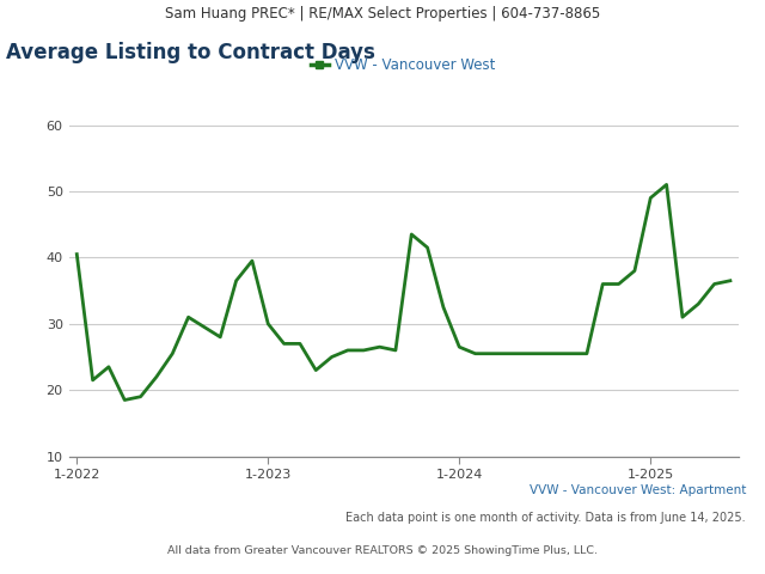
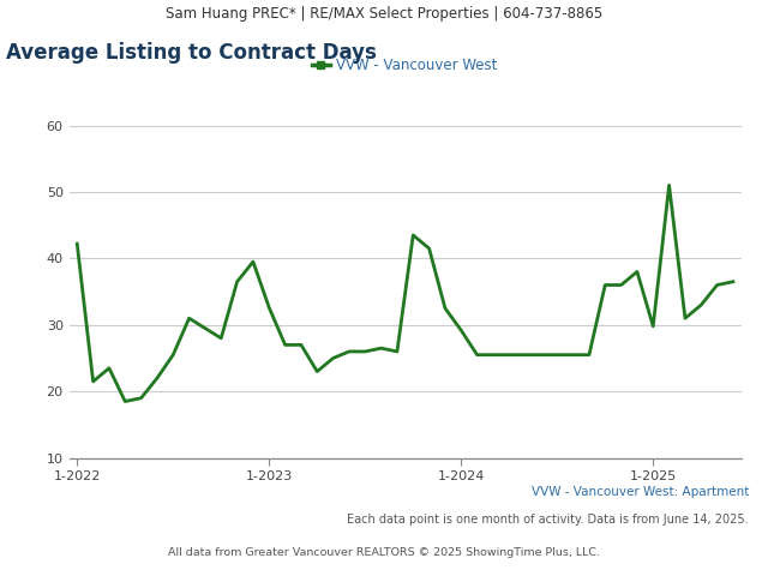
1-2022: 40.5 -> 42.2
1-2023: 30.0 -> 32.6
1-2024: 26.5 -> 29.2
1-2025: 49.0 -> 29.8
